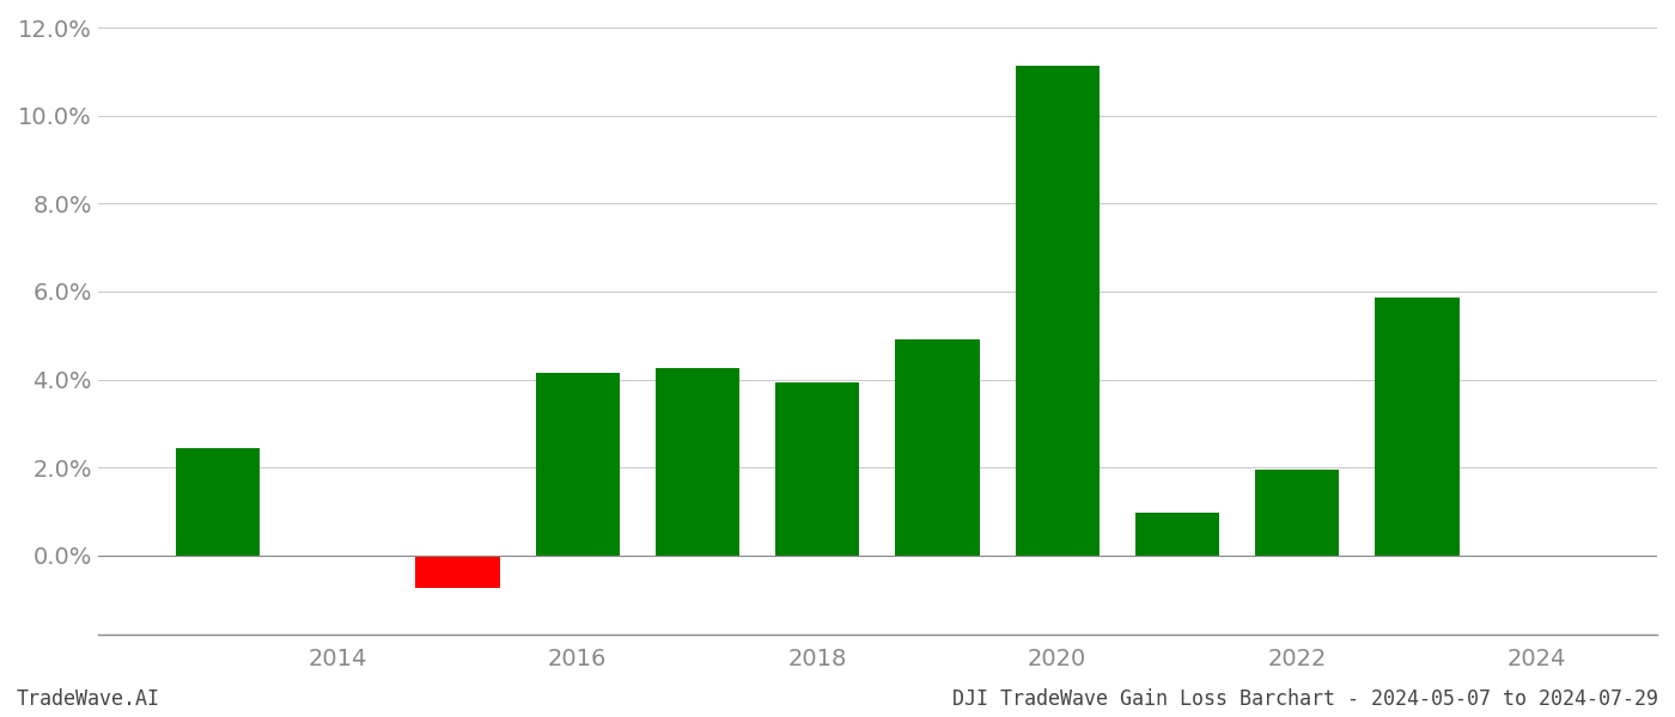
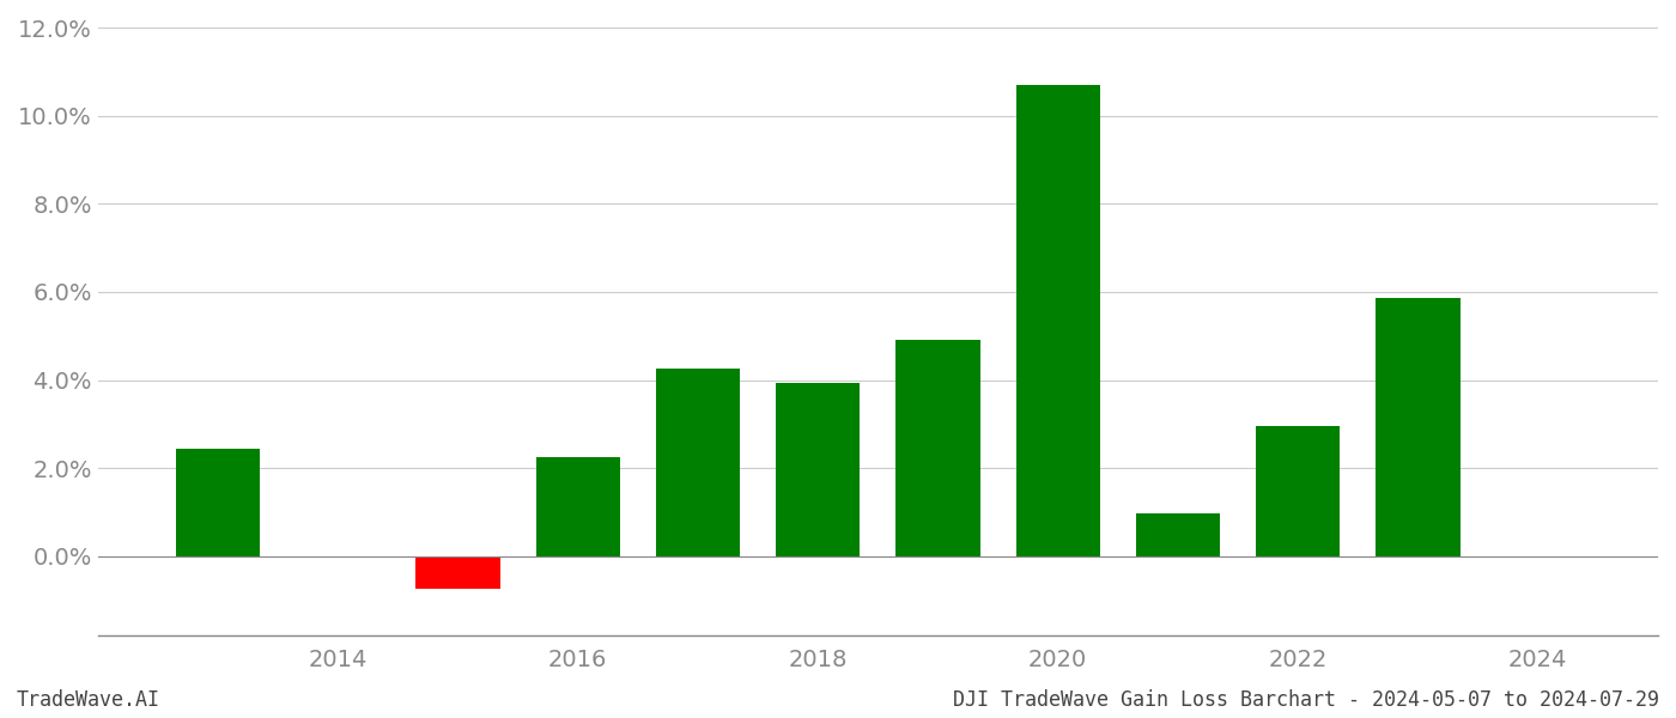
2016: 4.15% -> 2.25%
2020: 11.15% -> 10.70%
2022: 1.96% -> 2.95%
